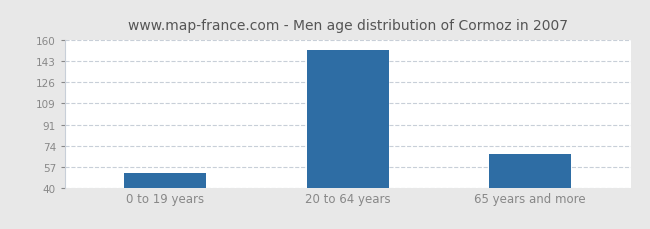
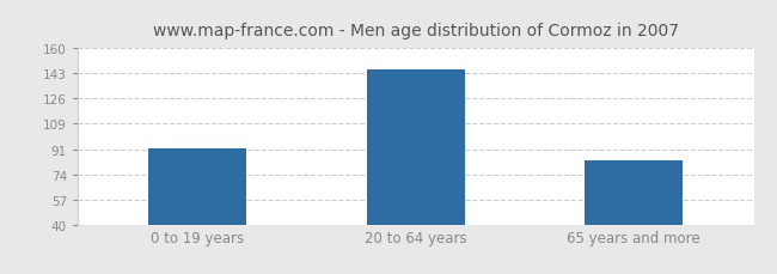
0 to 19 years: 52 -> 92
20 to 64 years: 152 -> 146
65 years and more: 67 -> 84
